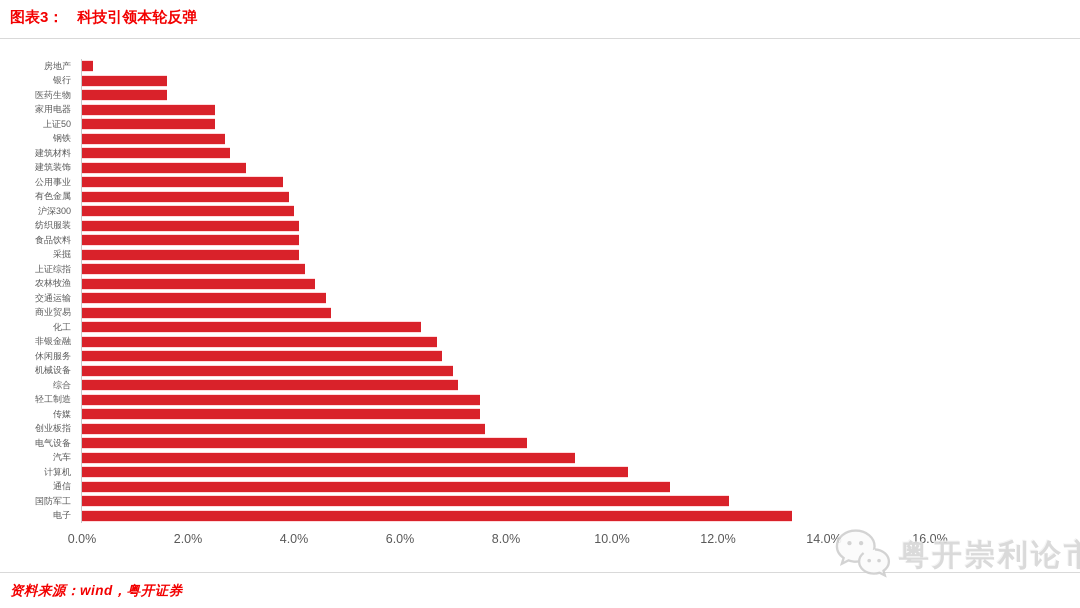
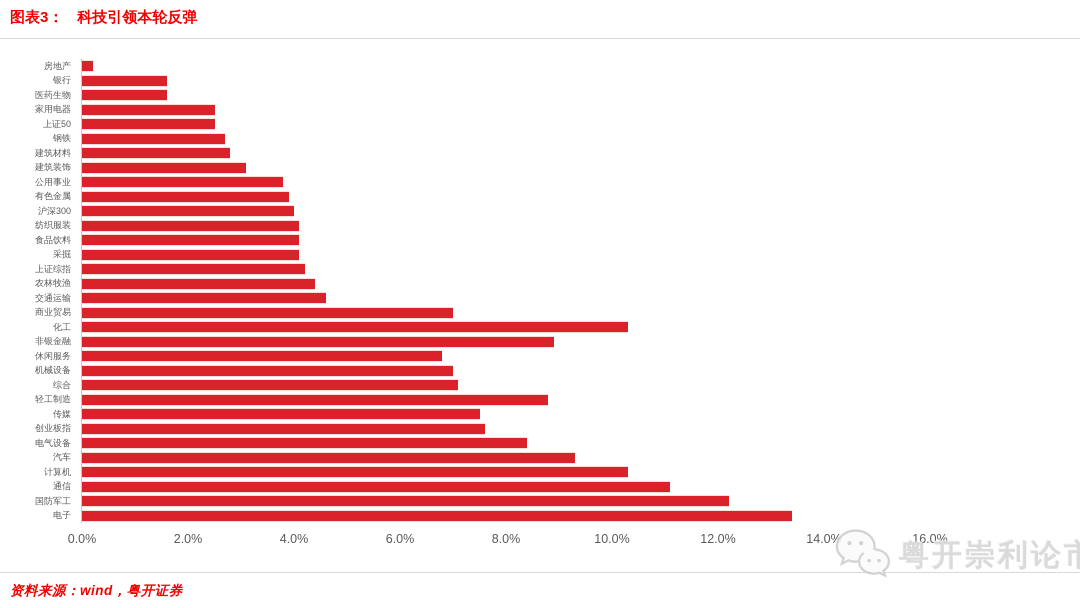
商业贸易: 4.7% -> 7.0%
化工: 6.4% -> 10.3%
非银金融: 6.7% -> 8.9%
轻工制造: 7.5% -> 8.8%
